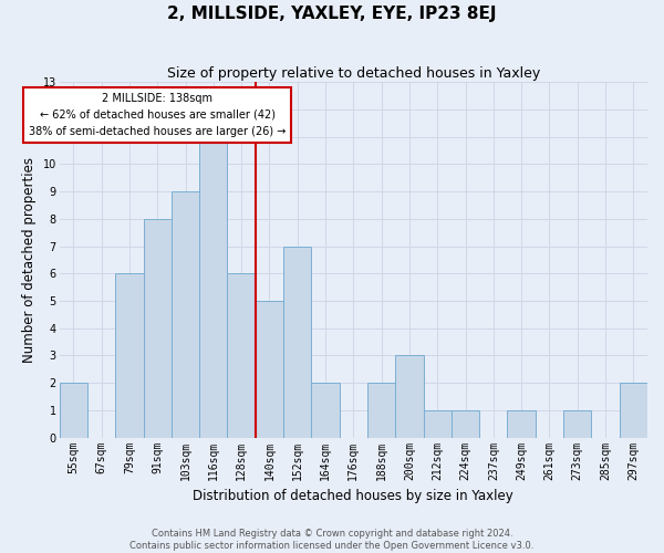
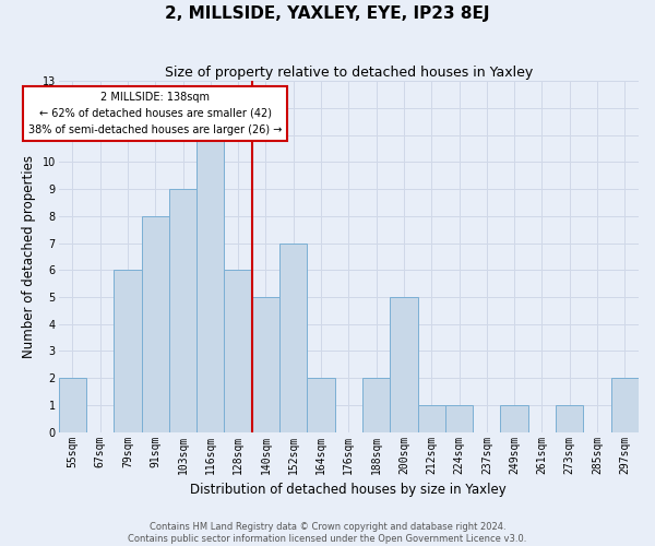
200sqm: 3 -> 5
